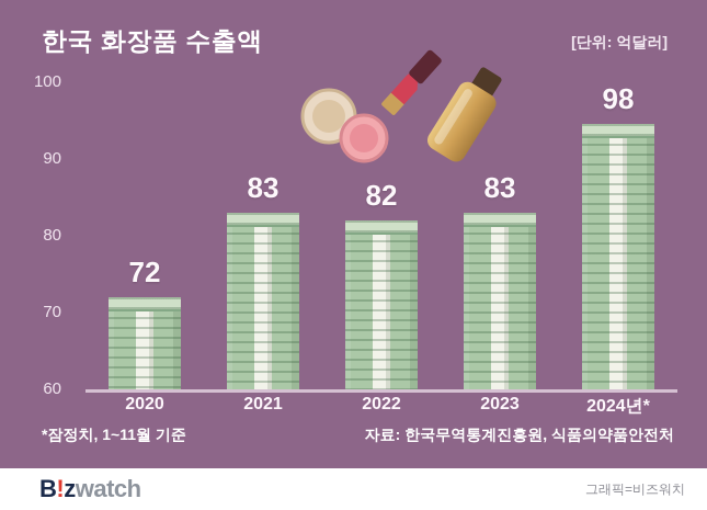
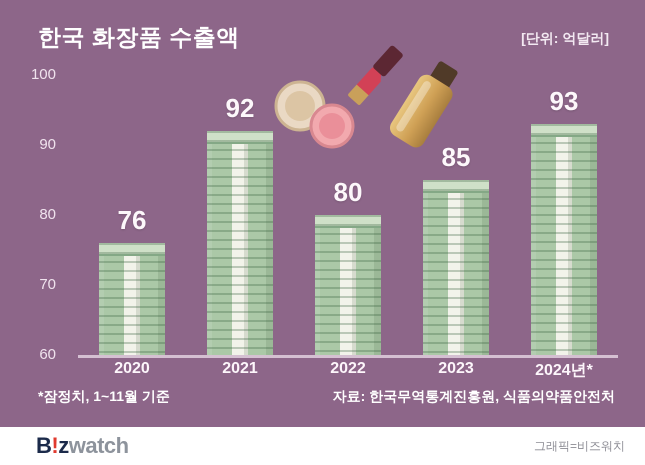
2020: 72 -> 76
2021: 83 -> 92
2022: 82 -> 80
2023: 83 -> 85
2024년*: 98 -> 93
